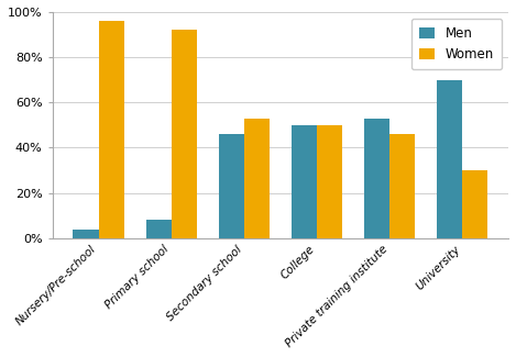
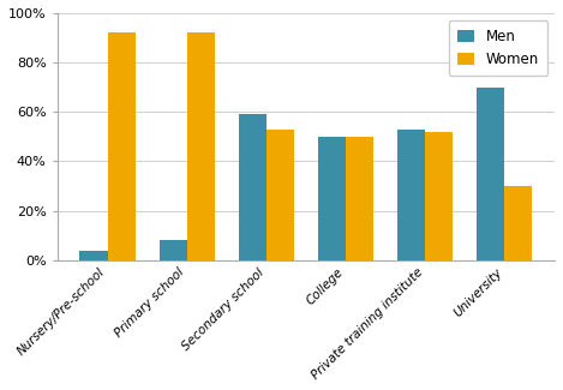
Women/Nursery/Pre-school: 96% -> 92%
Men/Secondary school: 46% -> 59%
Women/Private training institute: 46% -> 52%
